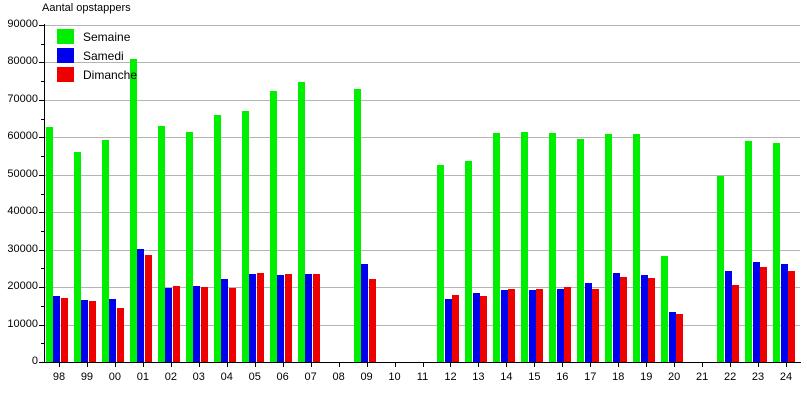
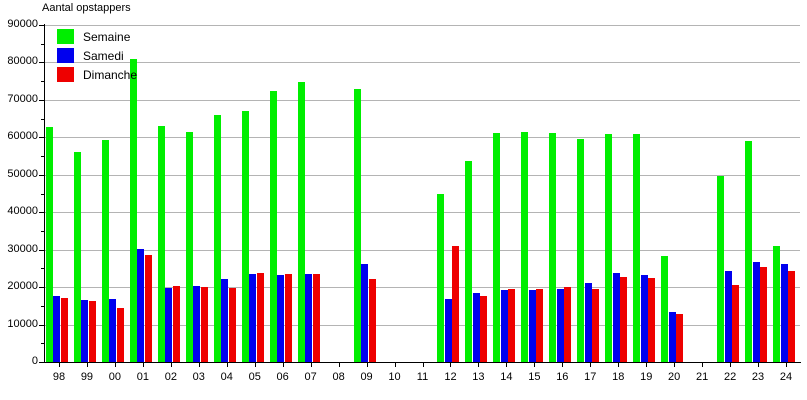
Semaine/12: 53000 -> 45000
Dimanche/12: 18000 -> 31000
Semaine/24: 58000 -> 31000
